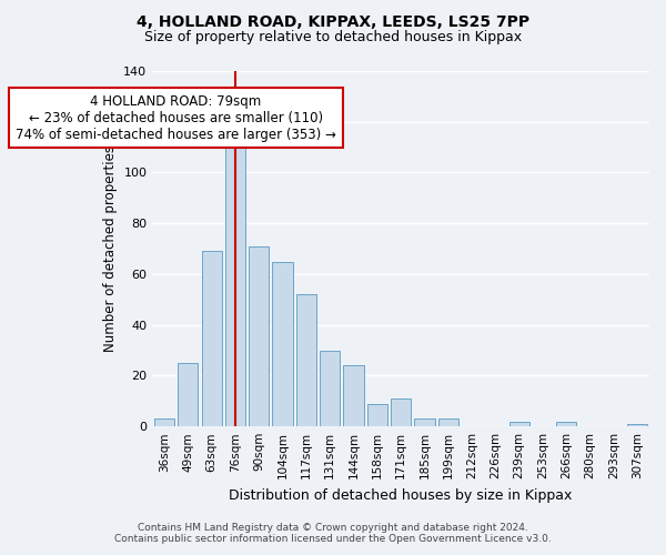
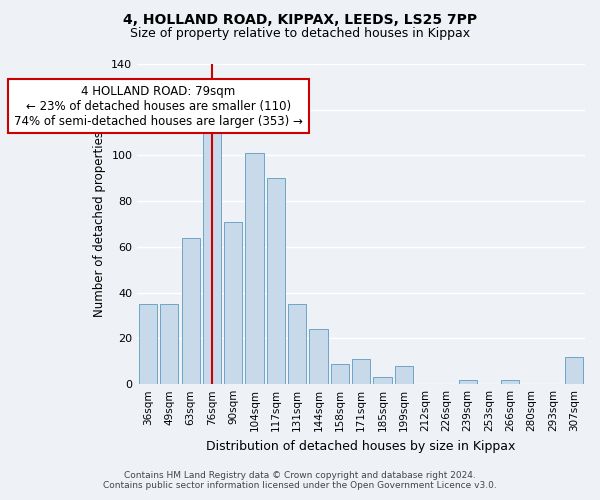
36sqm: 3 -> 35
49sqm: 25 -> 35
63sqm: 69 -> 64
104sqm: 65 -> 101
117sqm: 52 -> 90
131sqm: 30 -> 35
199sqm: 3 -> 8
307sqm: 1 -> 12
